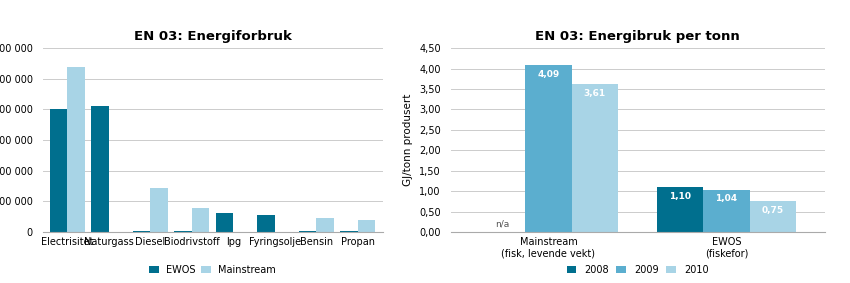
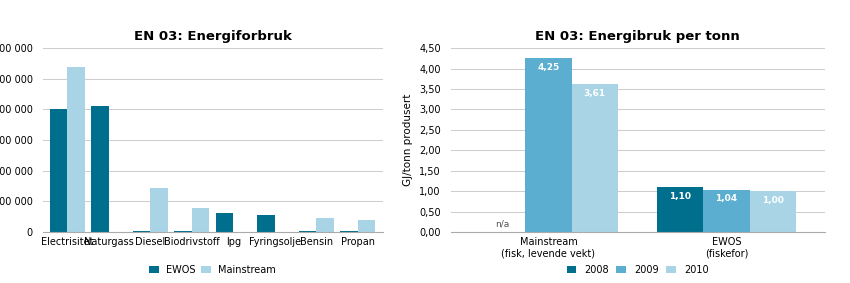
EN 03: Energibruk per tonn/2009/Mainstream (fisk, levende vekt): 4,09 -> 4,25
EN 03: Energibruk per tonn/2010/EWOS (fiskefor): 0,75 -> 1,00
